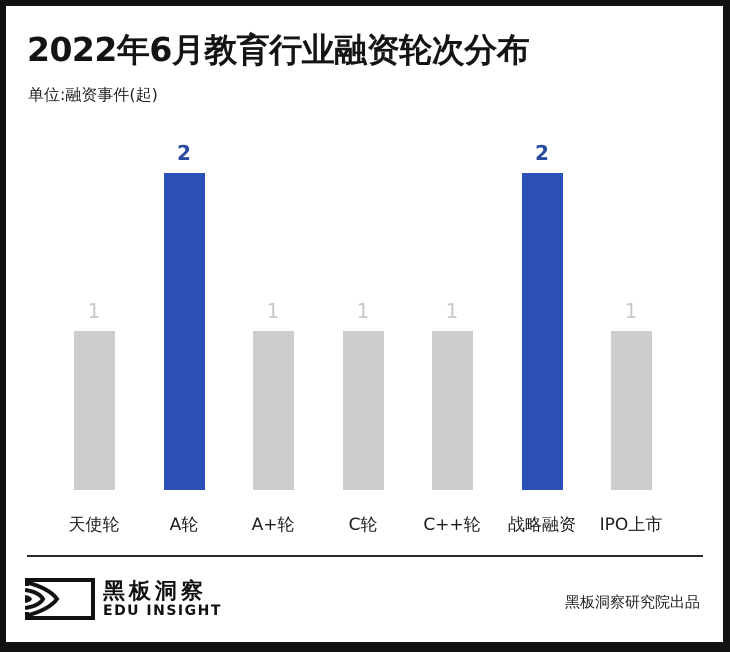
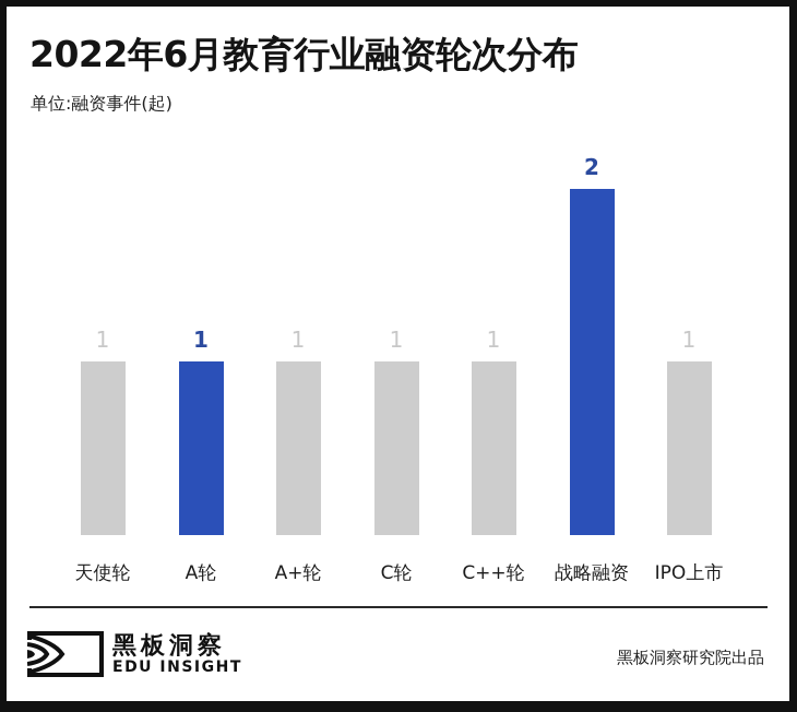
A轮: 2 -> 1
